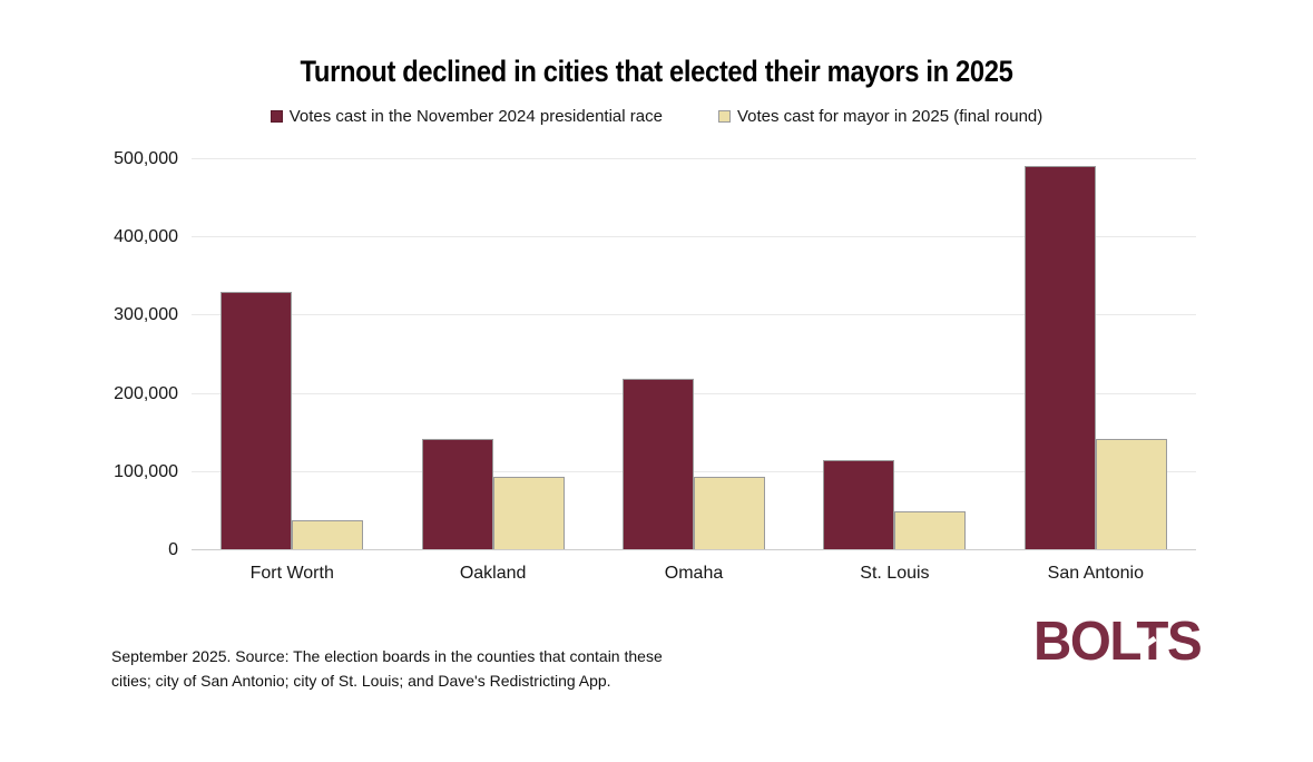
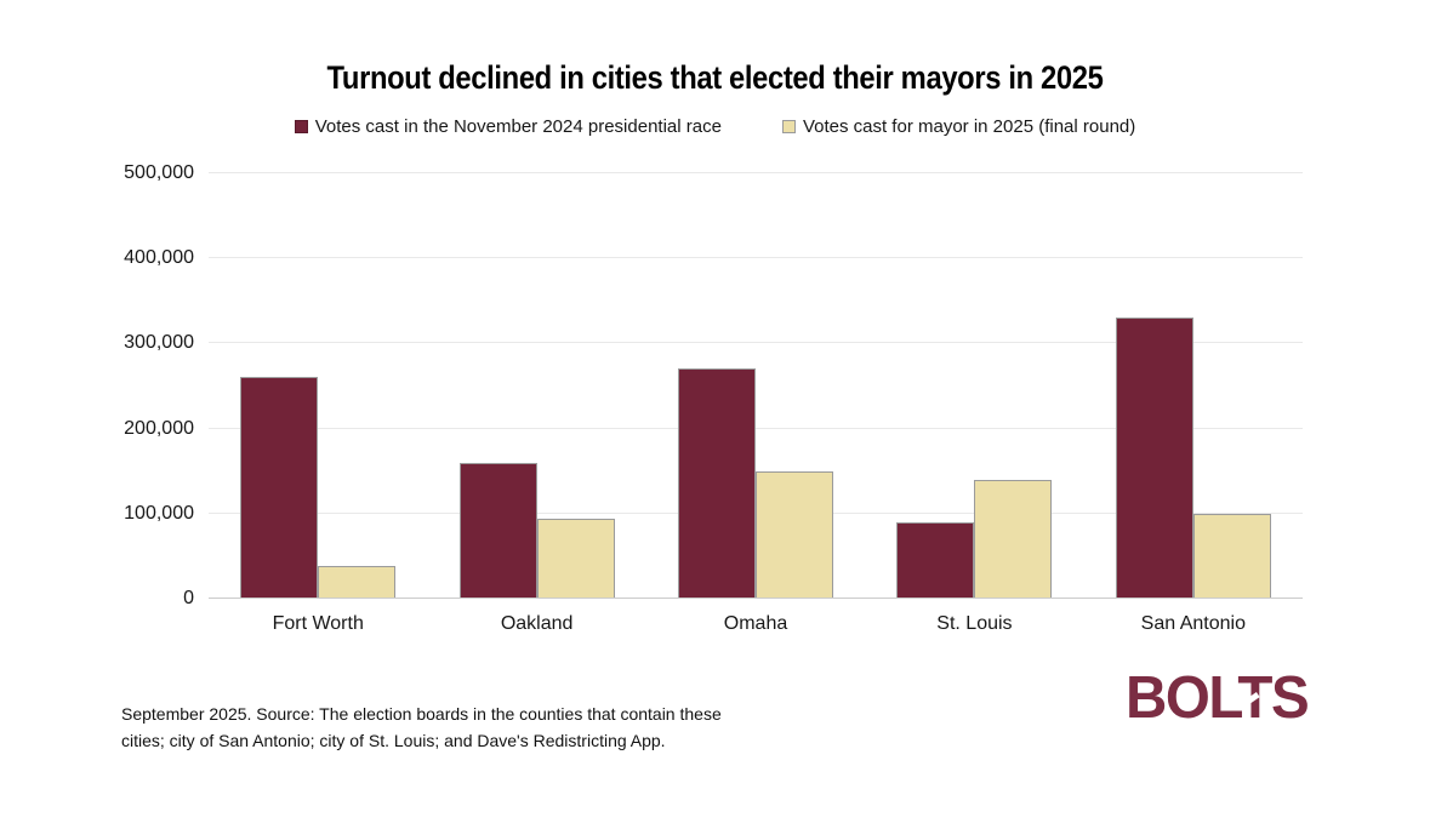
Votes cast in the November 2024 presidential race/Fort Worth: 330000 -> 260000
Votes cast in the November 2024 presidential race/Oakland: 140000 -> 160000
Votes cast in the November 2024 presidential race/Omaha: 220000 -> 270000
Votes cast for mayor in 2025 (final round)/Omaha: 90000 -> 150000
Votes cast in the November 2024 presidential race/St. Louis: 120000 -> 90000
Votes cast for mayor in 2025 (final round)/St. Louis: 50000 -> 140000
Votes cast in the November 2024 presidential race/San Antonio: 490000 -> 330000
Votes cast for mayor in 2025 (final round)/San Antonio: 140000 -> 100000
